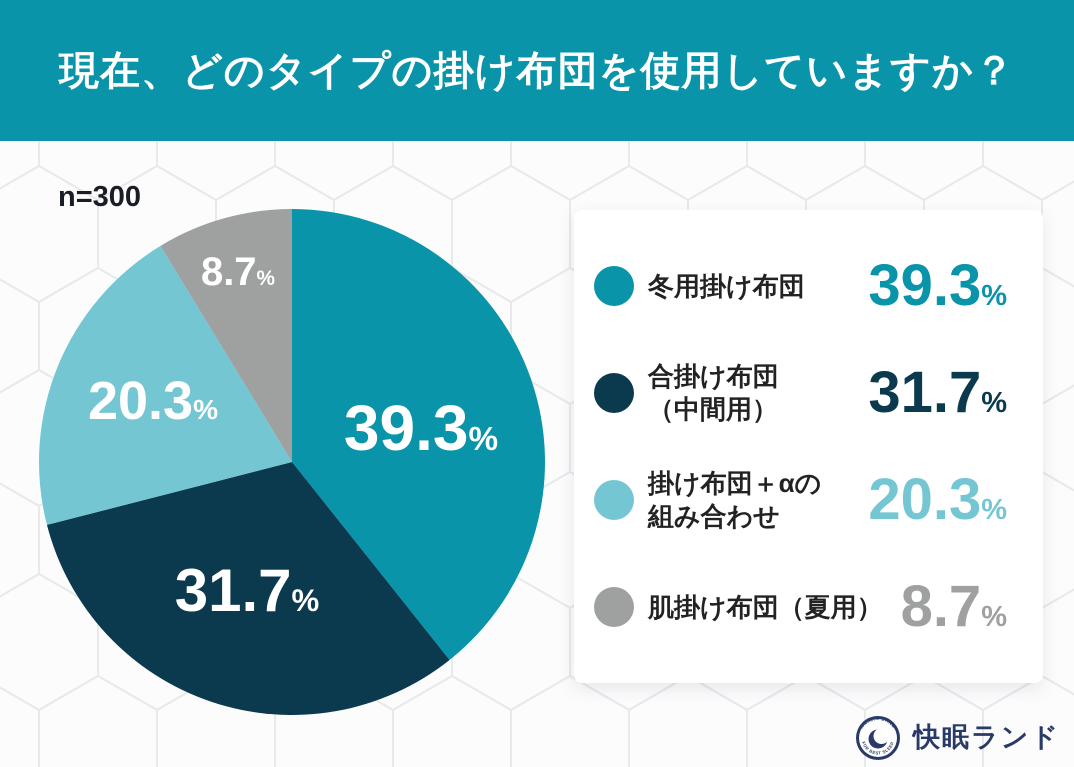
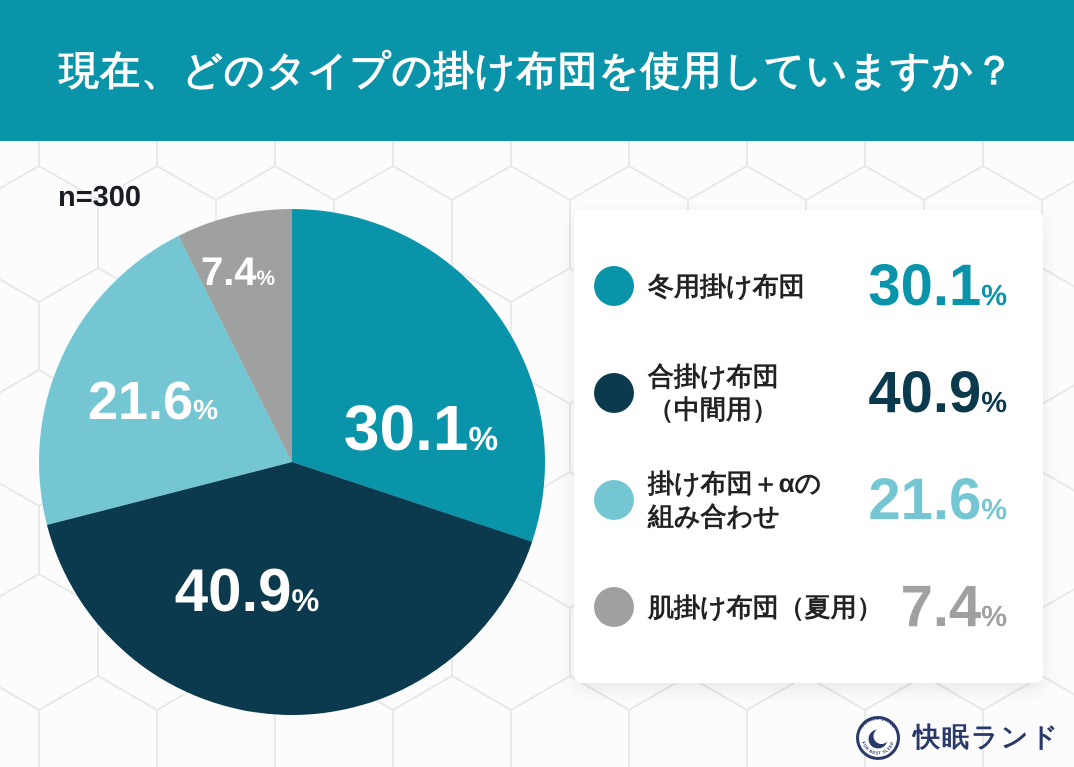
冬用掛け布団: 39.3 -> 30.1
合掛け布団（中間用）: 31.7 -> 40.9
掛け布団＋αの組み合わせ: 20.3 -> 21.6
肌掛け布団（夏用）: 8.7 -> 7.4
